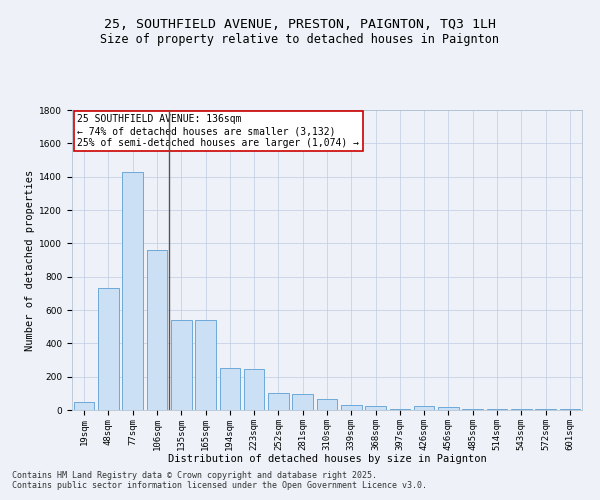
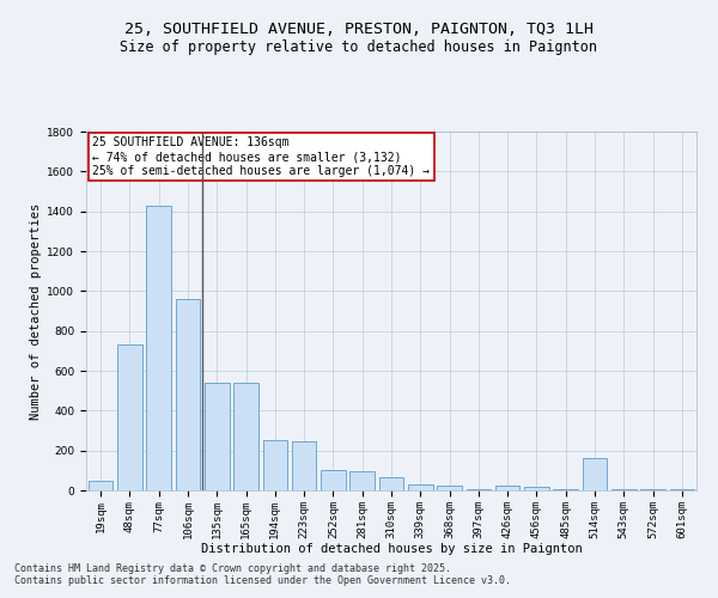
514sqm: 0 -> 160
